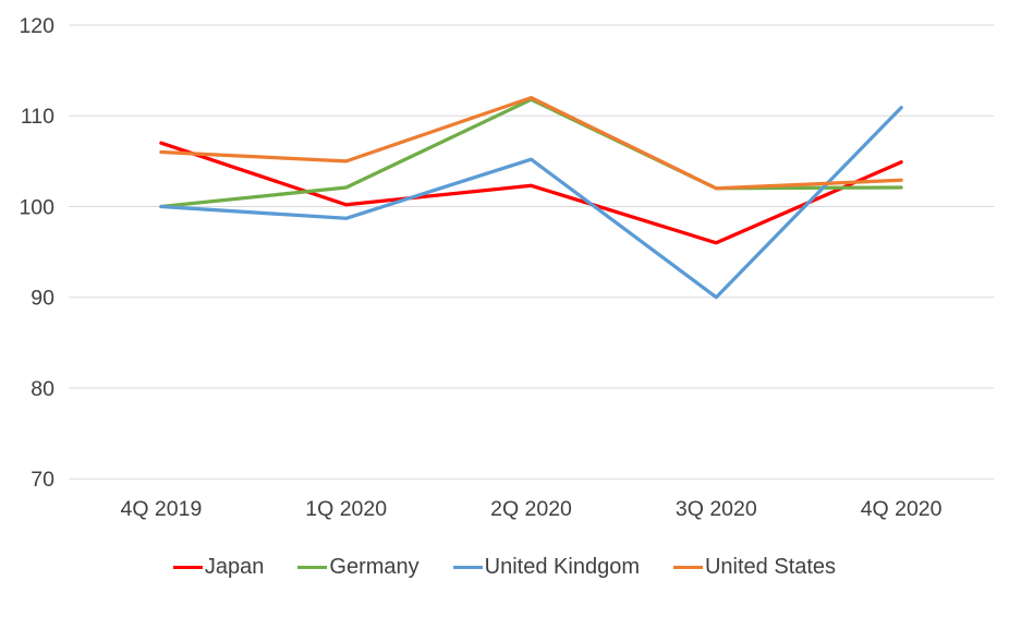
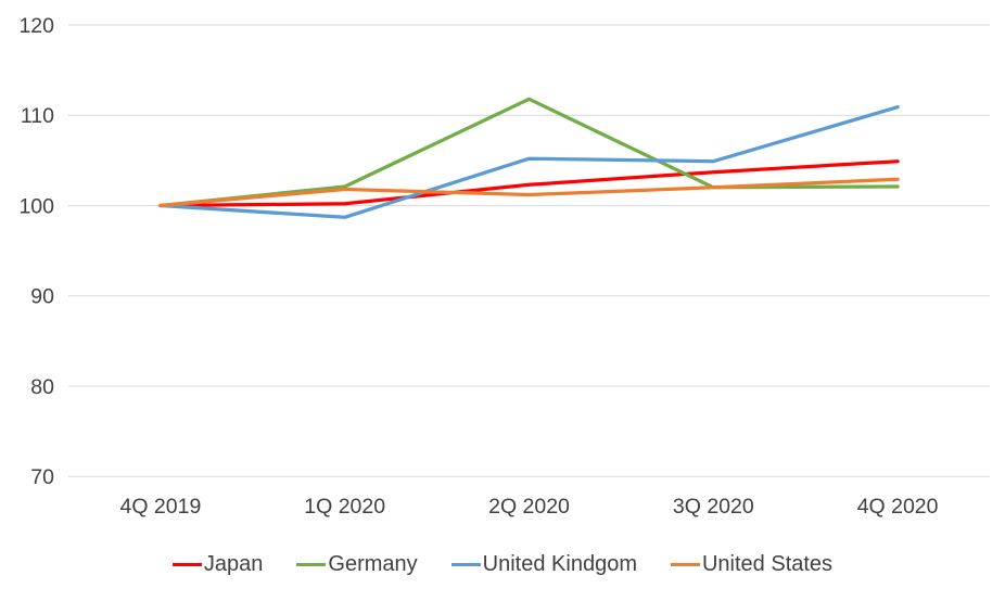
Japan/4Q 2019: 107 -> 100
United States/4Q 2019: 106 -> 100
United States/1Q 2020: 105 -> 102
United States/2Q 2020: 112 -> 101
Japan/3Q 2020: 96 -> 104
United Kindgom/3Q 2020: 90 -> 105
